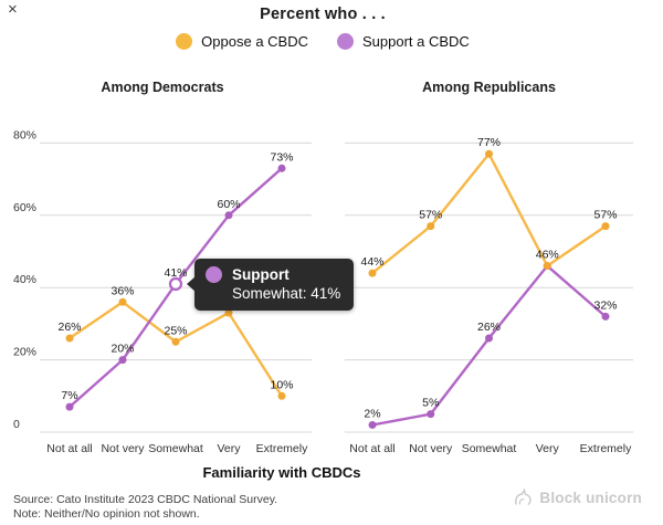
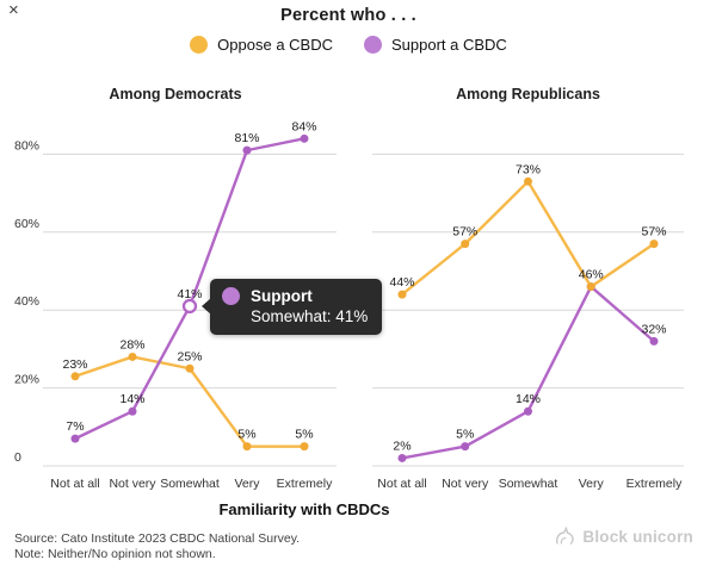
Among Democrats/Oppose a CBDC/Not at all: 26% -> 23%
Among Democrats/Oppose a CBDC/Not very: 36% -> 28%
Among Democrats/Support a CBDC/Not very: 20% -> 14%
Among Democrats/Oppose a CBDC/Very: 33% -> 5%
Among Democrats/Support a CBDC/Very: 60% -> 81%
Among Democrats/Oppose a CBDC/Extremely: 10% -> 5%
Among Democrats/Support a CBDC/Extremely: 73% -> 84%
Among Republicans/Oppose a CBDC/Somewhat: 77% -> 73%
Among Republicans/Support a CBDC/Somewhat: 26% -> 14%
